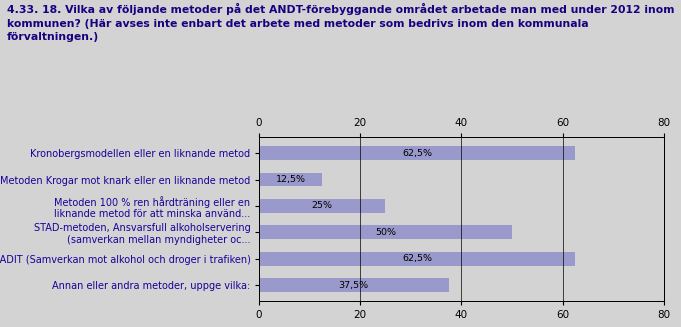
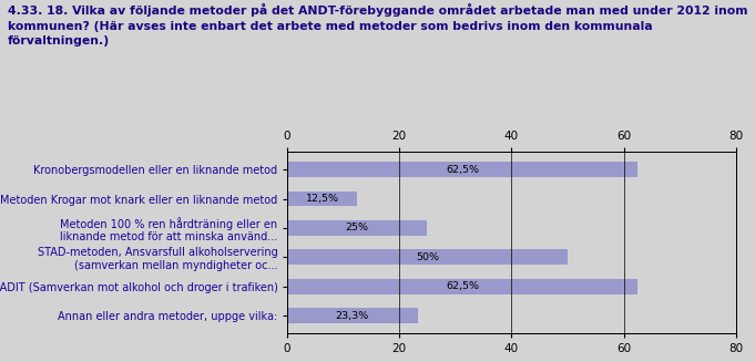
Annan eller andra metoder, uppge vilka:: 37,5% -> 23,3%
